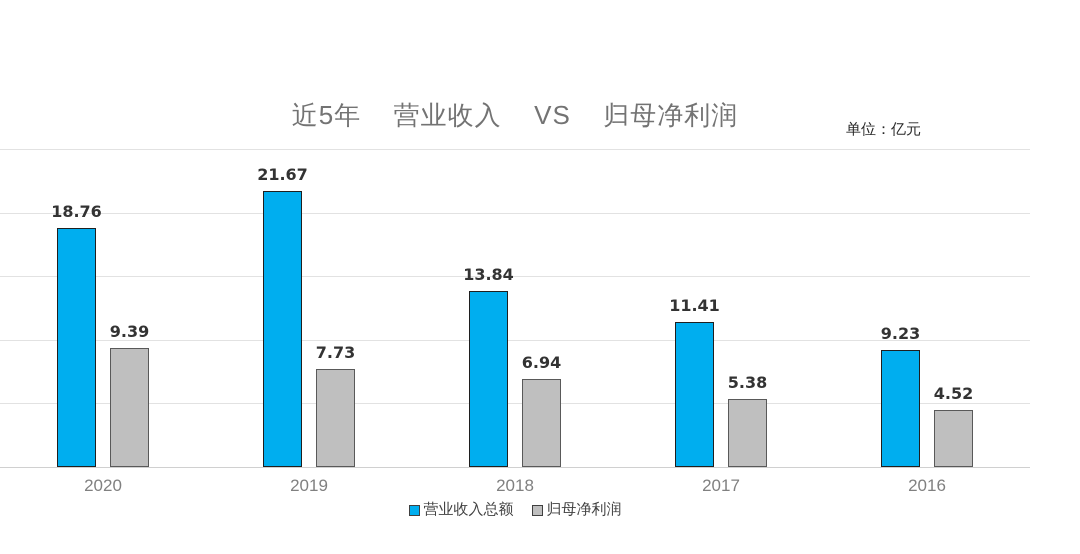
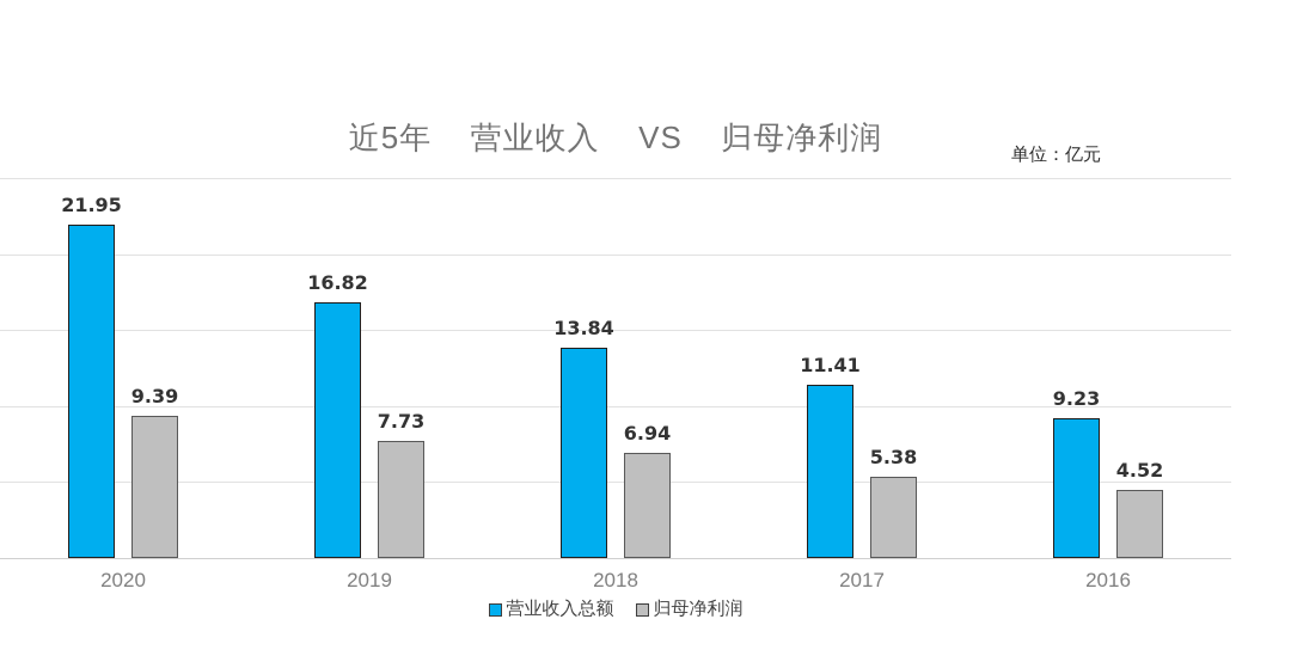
营业收入总额/2020: 18.76 -> 21.95
营业收入总额/2019: 21.67 -> 16.82
